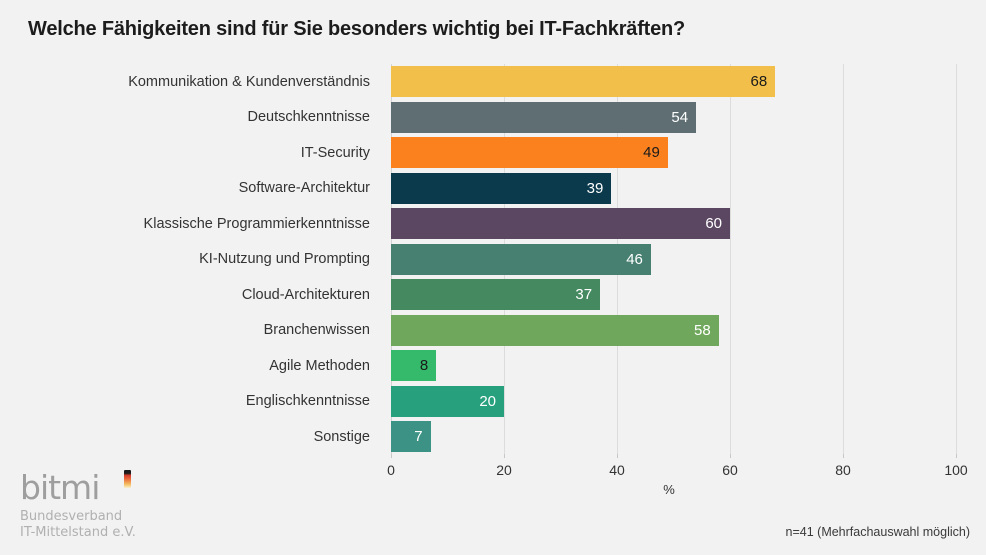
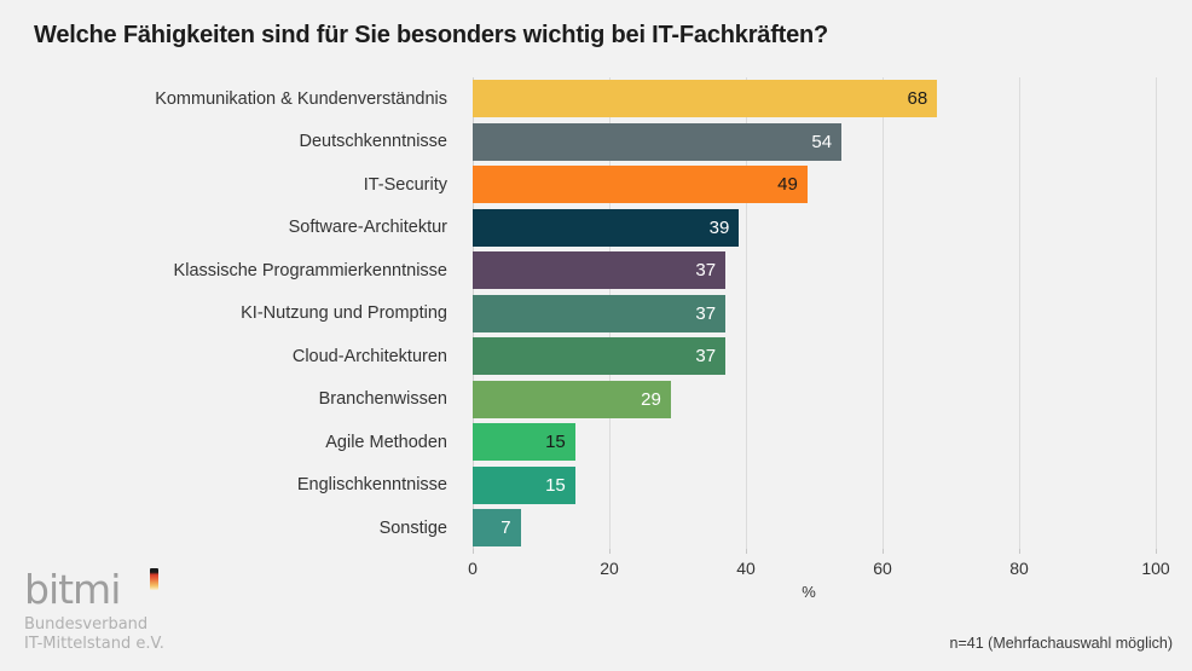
Klassische Programmierkenntnisse: 60 -> 37
KI-Nutzung und Prompting: 46 -> 37
Branchenwissen: 58 -> 29
Agile Methoden: 8 -> 15
Englischkenntnisse: 20 -> 15
